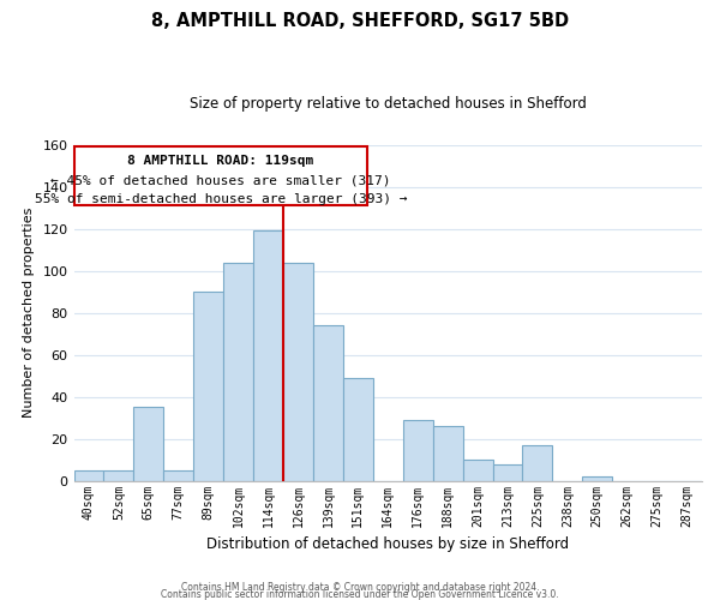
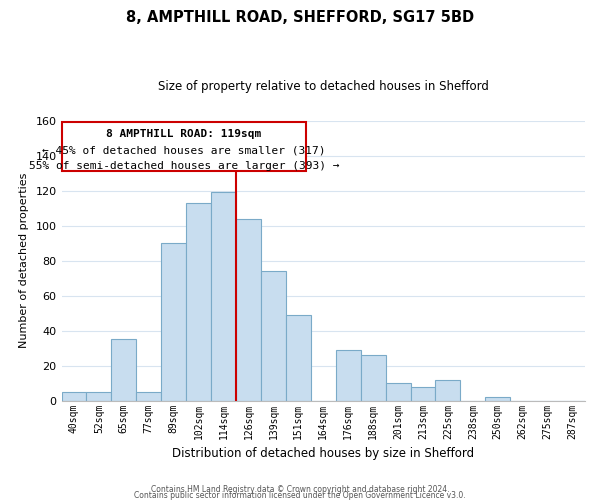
102sqm: 104 -> 113
225sqm: 17 -> 12
